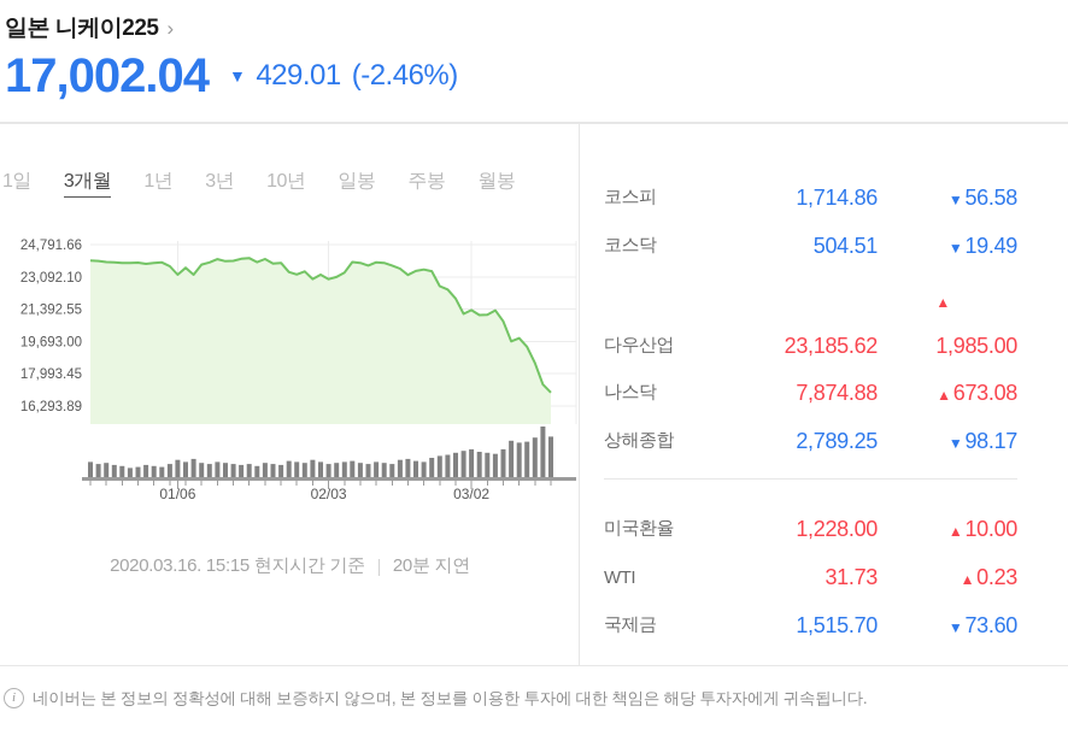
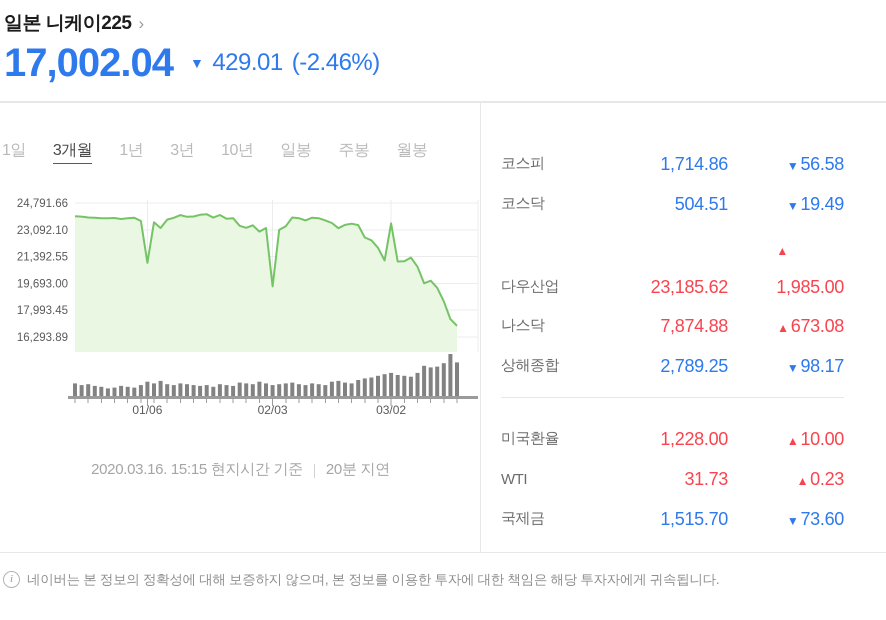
01/06: 23200 -> 21000
02/03: 23000 -> 19500
03/02: 21300 -> 23500
